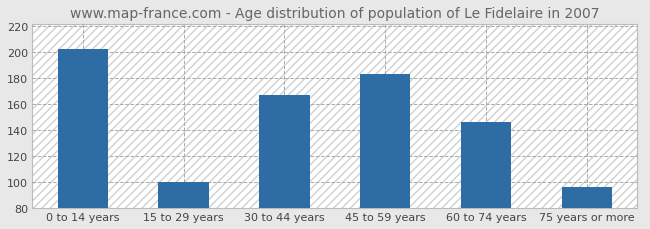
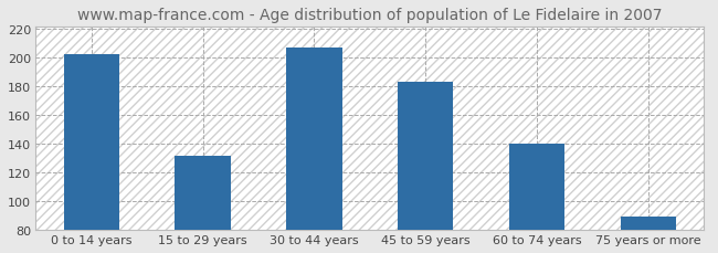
15 to 29 years: 100 -> 132
30 to 44 years: 167 -> 207
60 to 74 years: 146 -> 140
75 years or more: 96 -> 89
